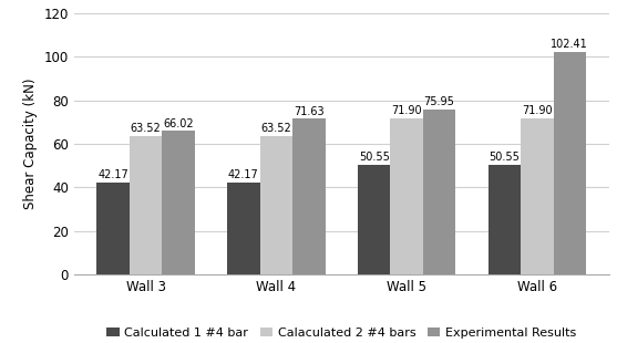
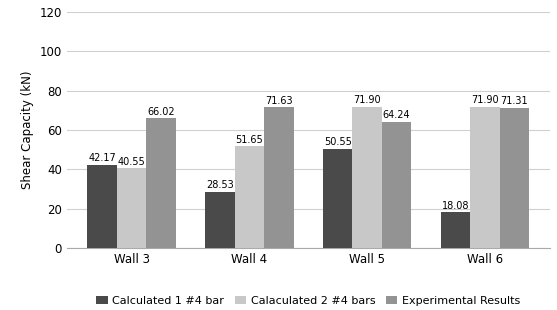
Calaculated 2 #4 bars/Wall 3: 63.52 -> 40.55
Calculated 1 #4 bar/Wall 4: 42.17 -> 28.53
Calaculated 2 #4 bars/Wall 4: 63.52 -> 51.65
Experimental Results/Wall 5: 75.95 -> 64.24
Calculated 1 #4 bar/Wall 6: 50.55 -> 18.08
Experimental Results/Wall 6: 102.41 -> 71.31
